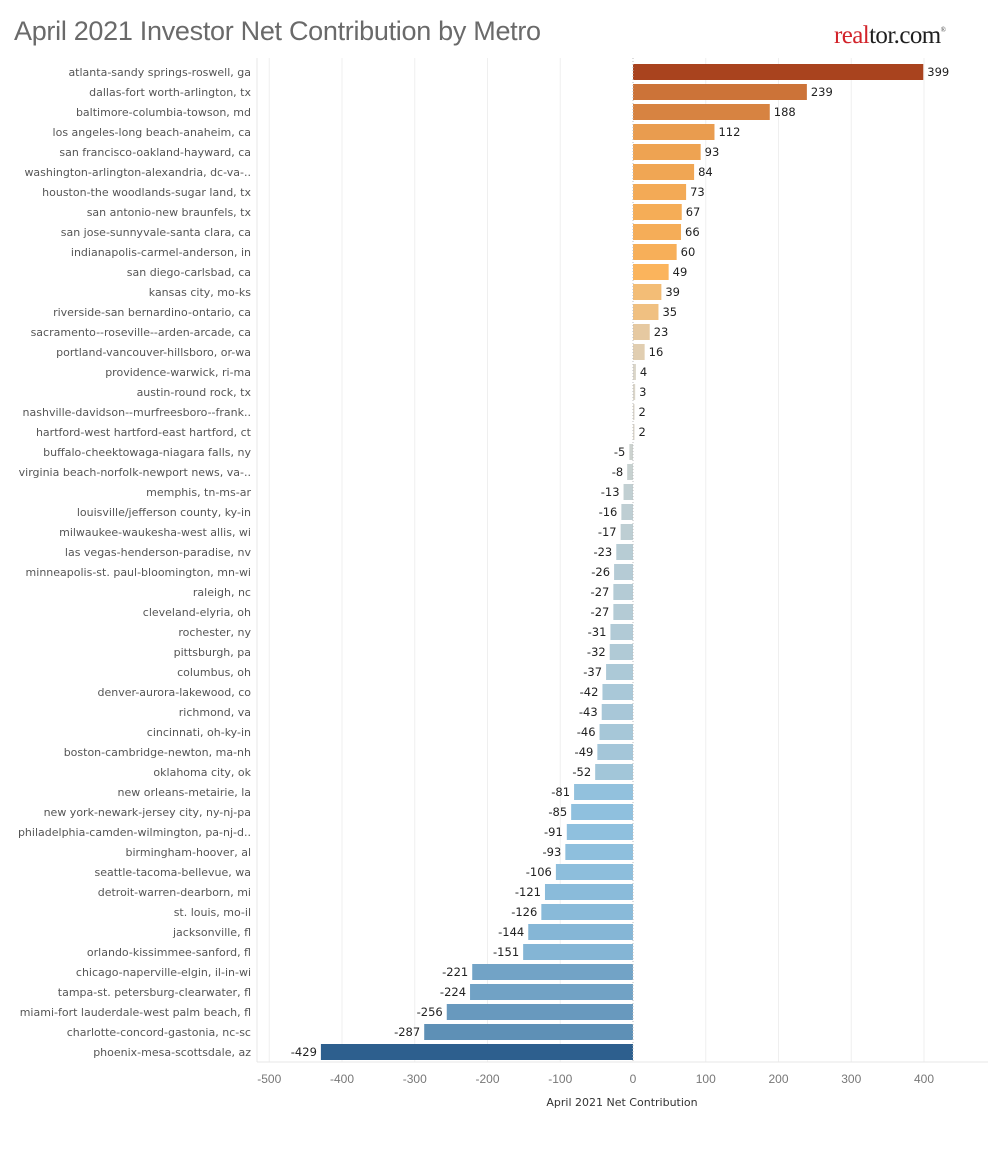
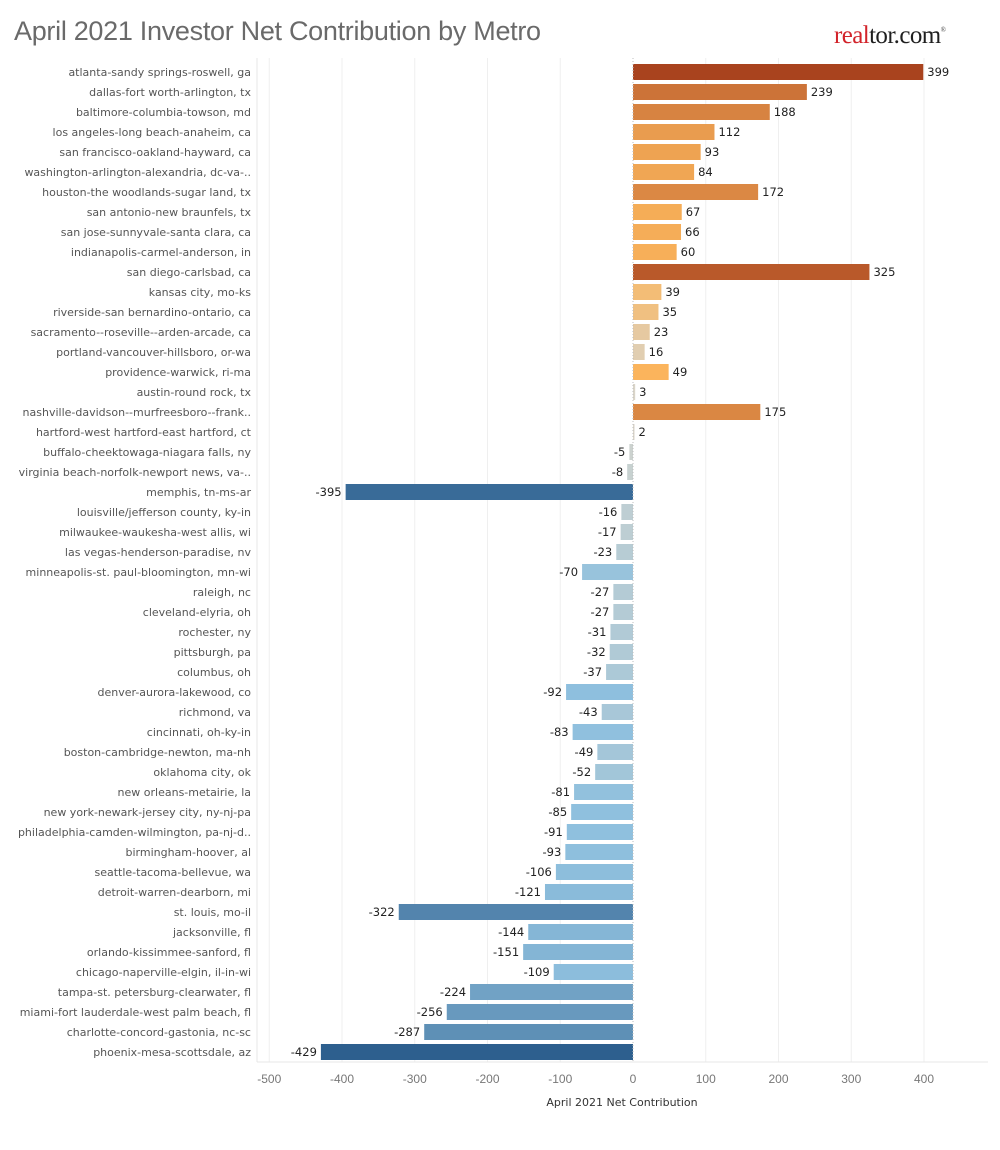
houston-the woodlands-sugar land, tx: 73 -> 172
san diego-carlsbad, ca: 49 -> 325
providence-warwick, ri-ma: 4 -> 49
nashville-davidson--murfreesboro--frank..: 2 -> 175
memphis, tn-ms-ar: -13 -> -395
minneapolis-st. paul-bloomington, mn-wi: -26 -> -70
denver-aurora-lakewood, co: -42 -> -92
cincinnati, oh-ky-in: -46 -> -83
st. louis, mo-il: -126 -> -322
chicago-naperville-elgin, il-in-wi: -221 -> -109
